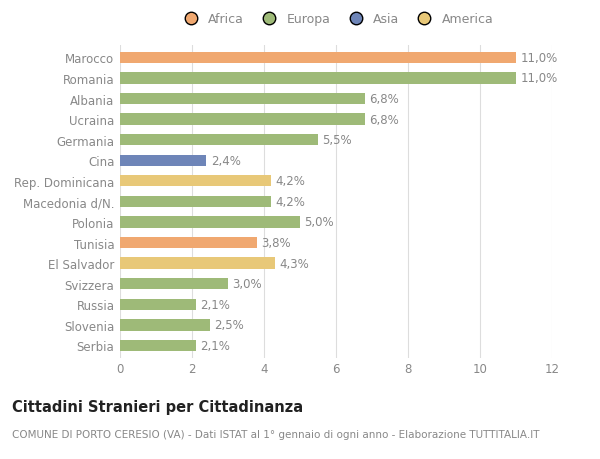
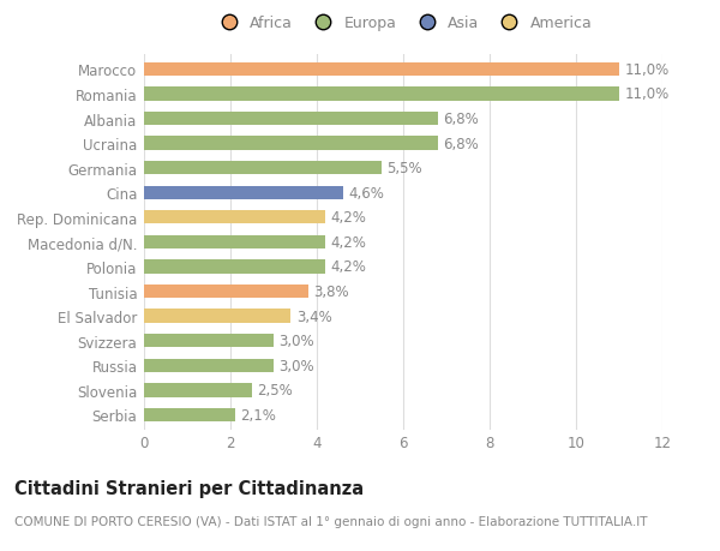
Cina: 2,4% -> 4,6%
Polonia: 5,0% -> 4,2%
El Salvador: 4,3% -> 3,4%
Russia: 2,1% -> 3,0%
